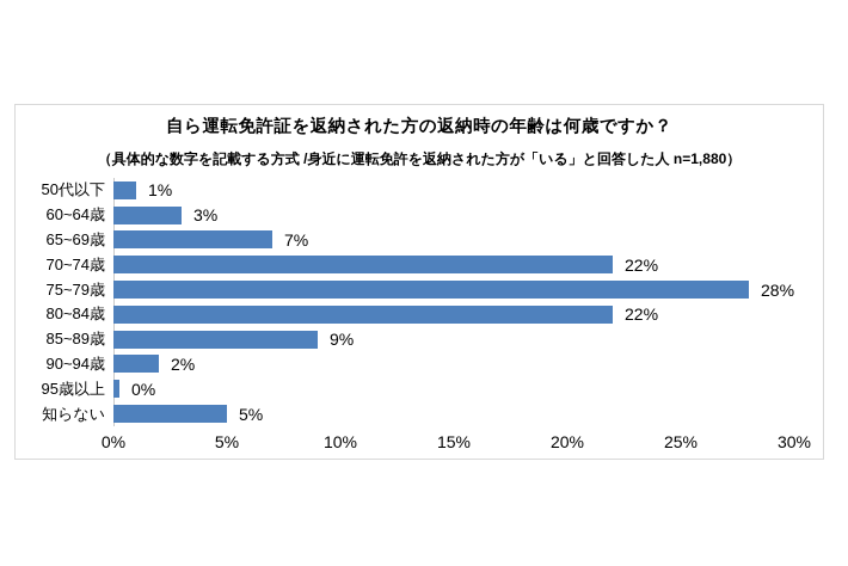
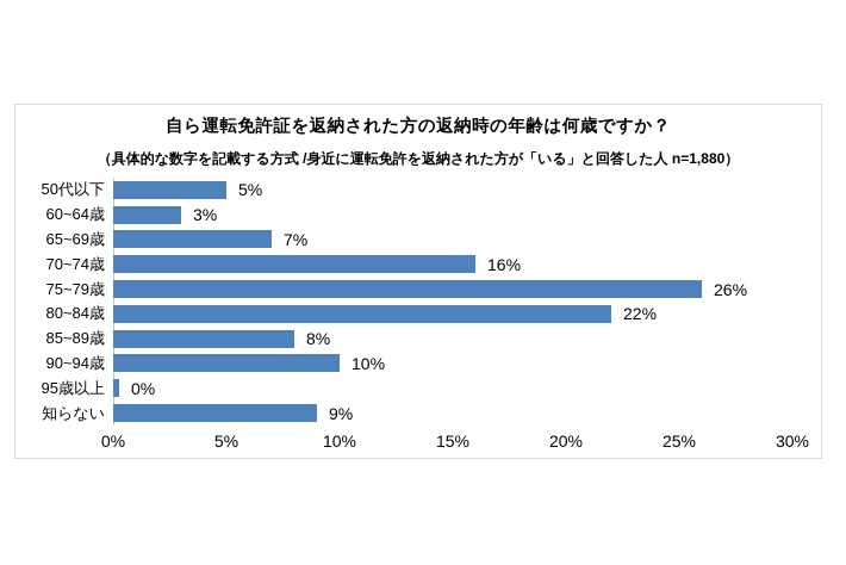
50代以下: 1% -> 5%
70~74歳: 22% -> 16%
75~79歳: 28% -> 26%
85~89歳: 9% -> 8%
90~94歳: 2% -> 10%
知らない: 5% -> 9%
